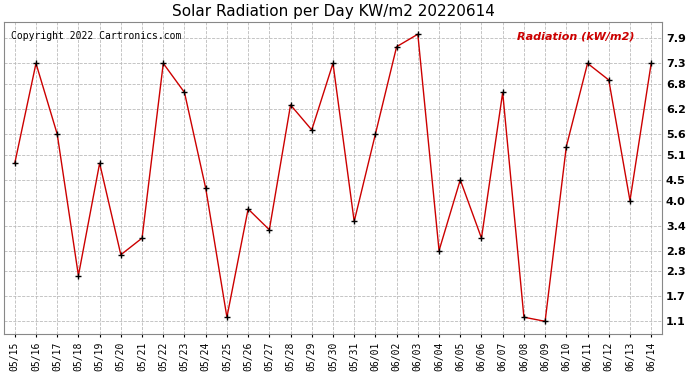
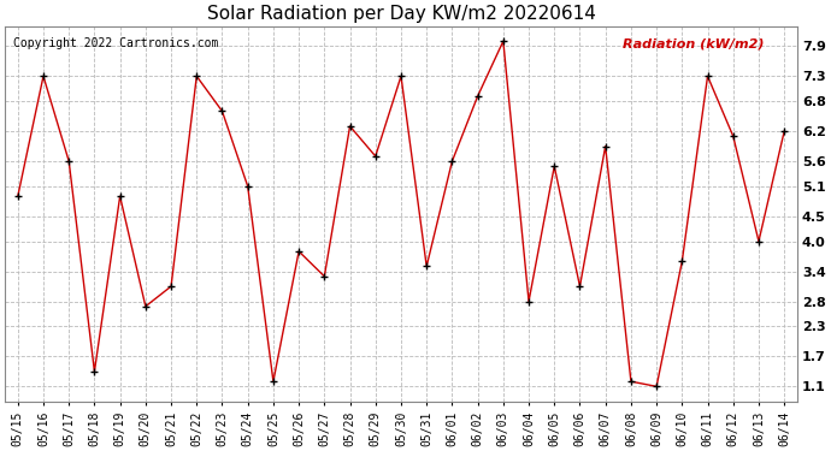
05/18: 2.2 -> 1.4
05/24: 4.3 -> 5.1
06/02: 7.7 -> 6.9
06/05: 4.5 -> 5.5
06/07: 6.6 -> 5.9
06/10: 5.3 -> 3.6
06/12: 6.9 -> 6.1
06/14: 7.3 -> 6.2
